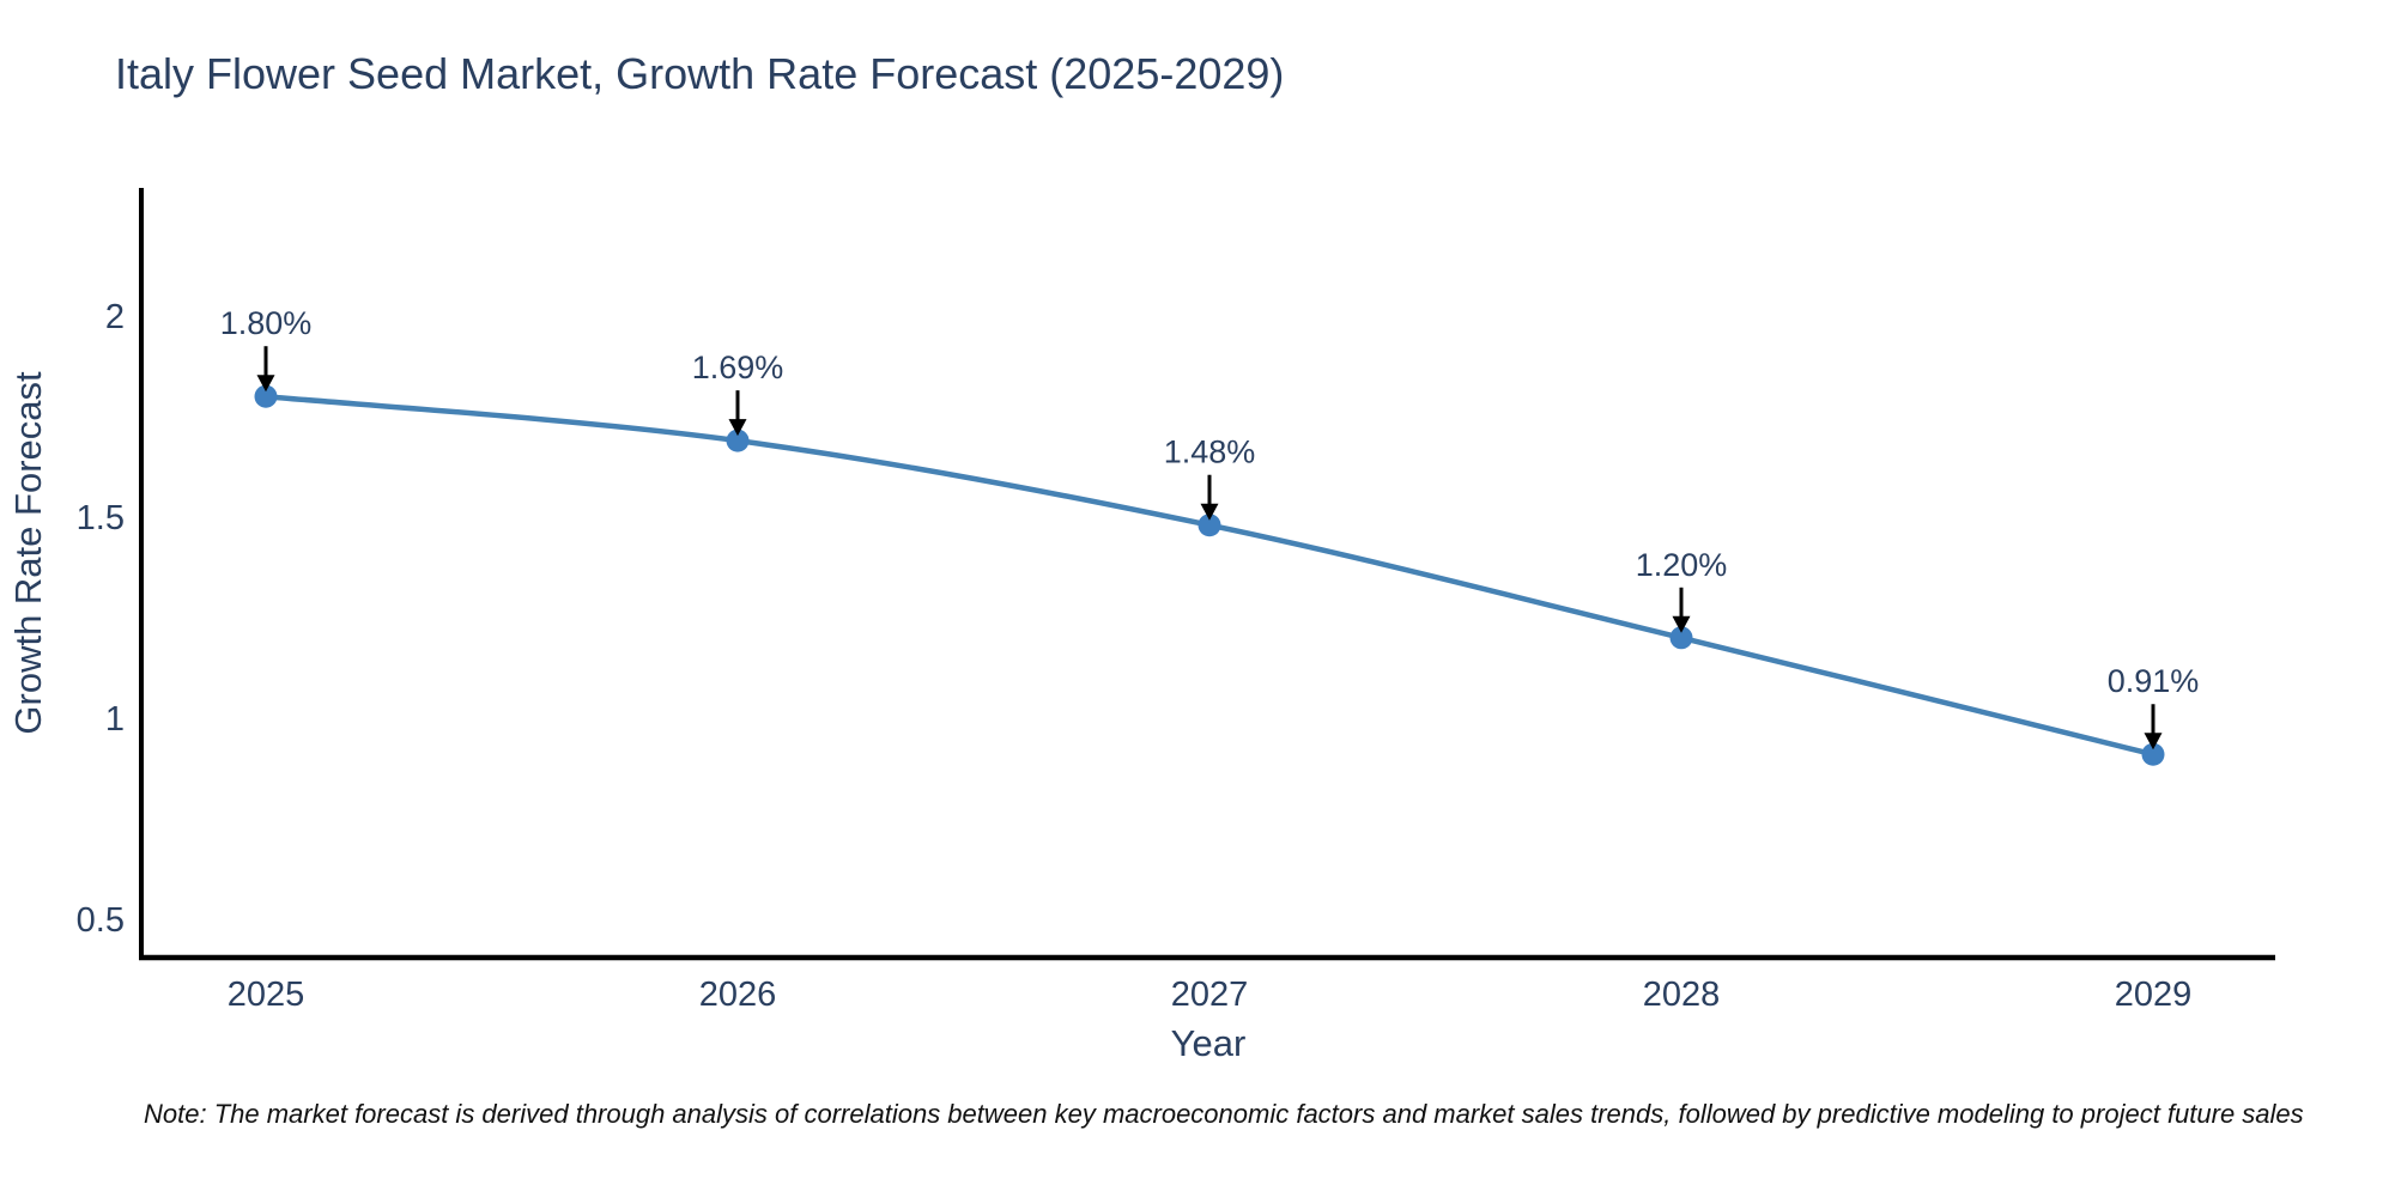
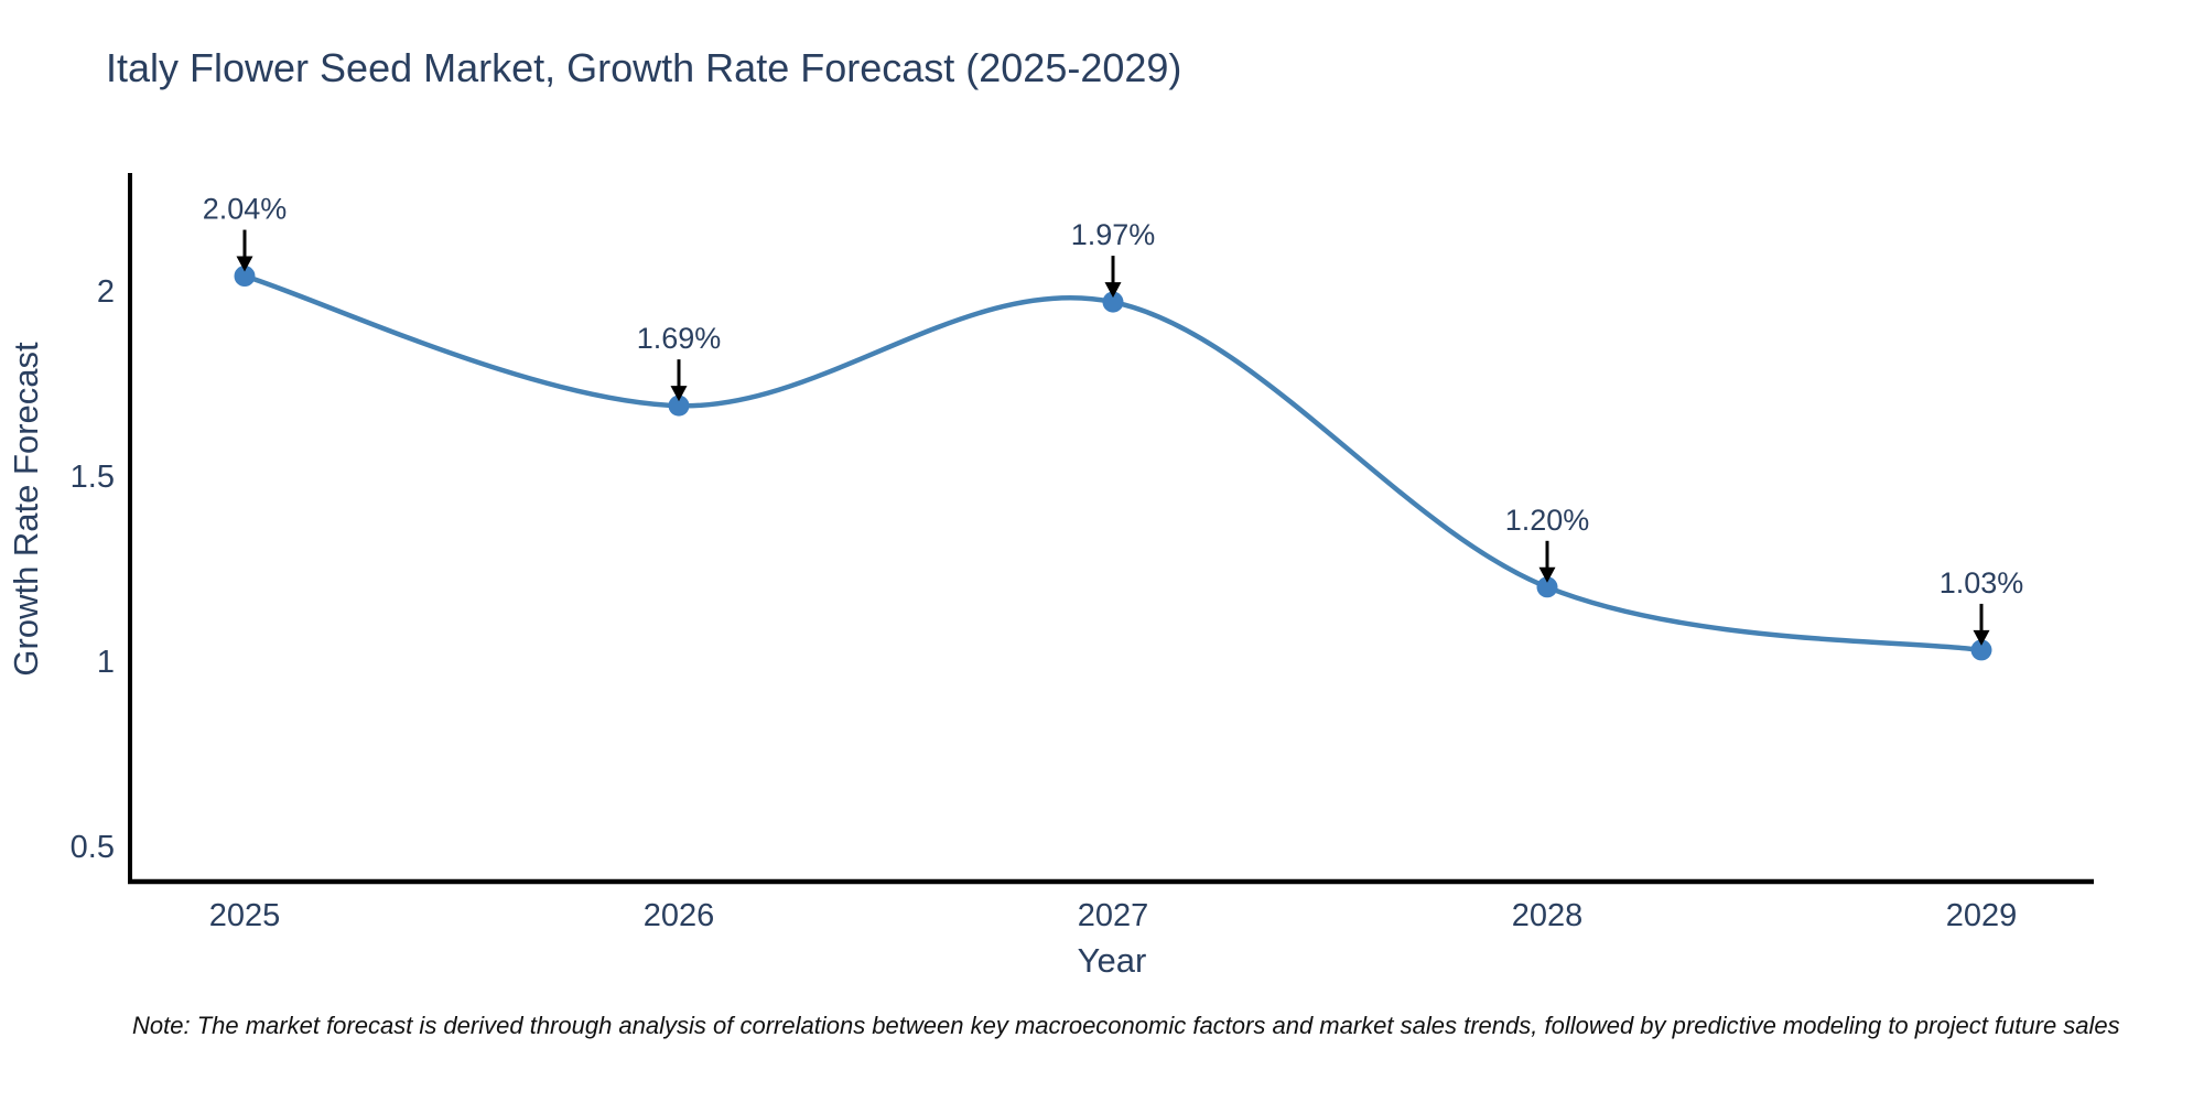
2025: 1.80% -> 2.04%
2027: 1.48% -> 1.97%
2029: 0.91% -> 1.03%
